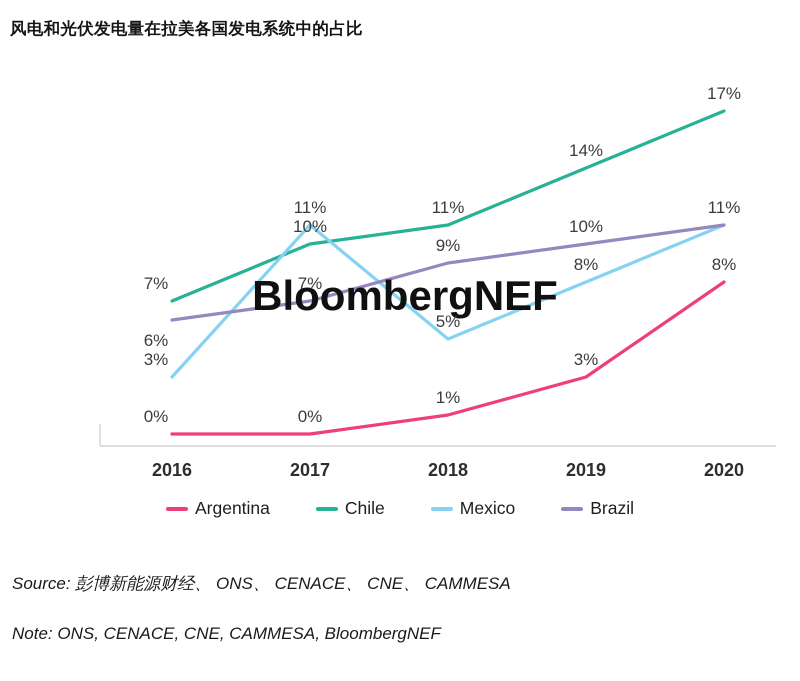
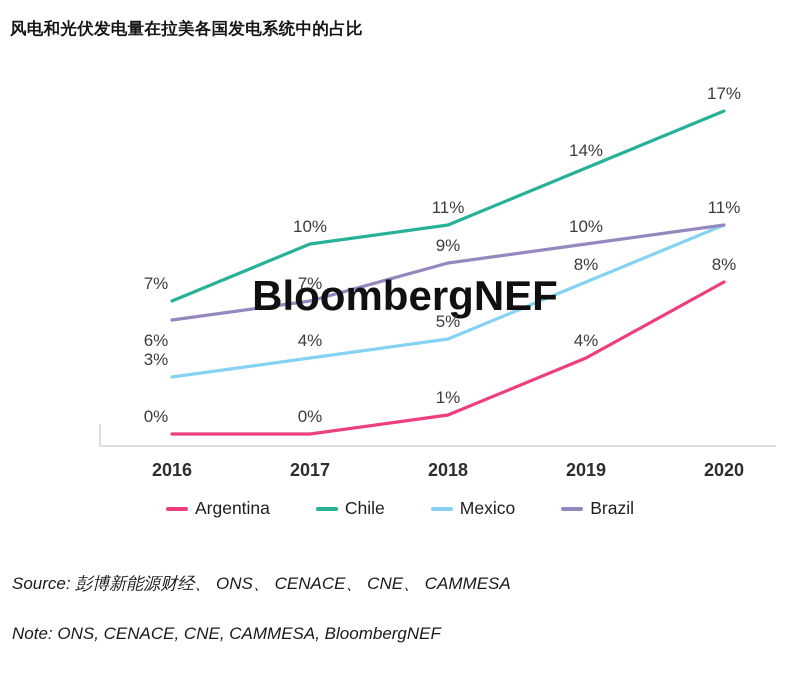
Mexico/2017: 11% -> 4%
Argentina/2019: 3% -> 4%
